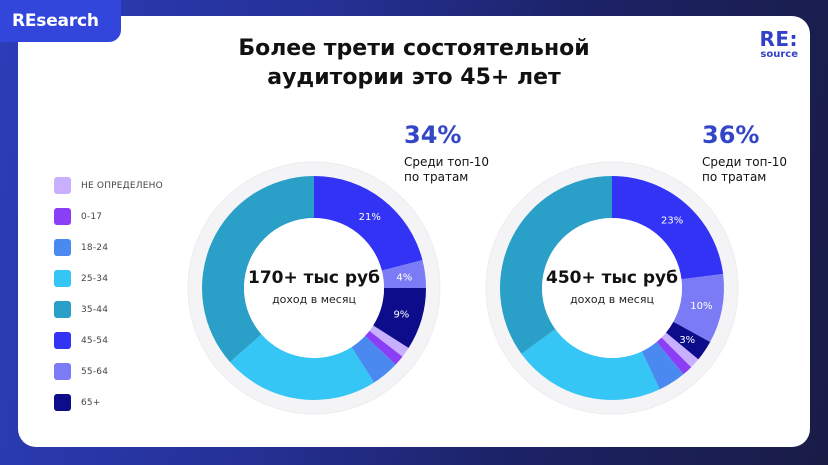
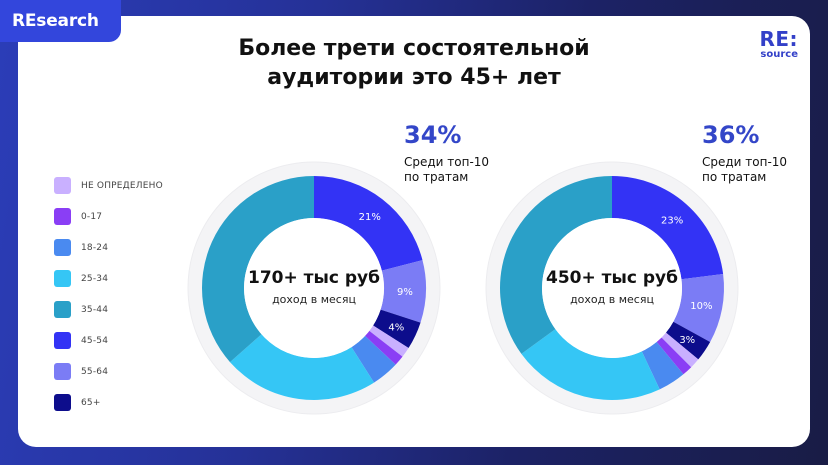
170+ тыс руб доход в месяц/55-64: 4% -> 9%
170+ тыс руб доход в месяц/65+: 9% -> 4%
